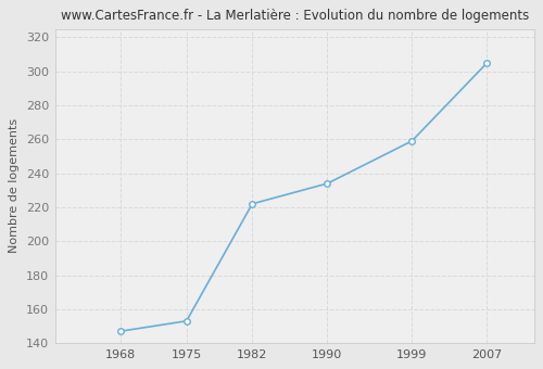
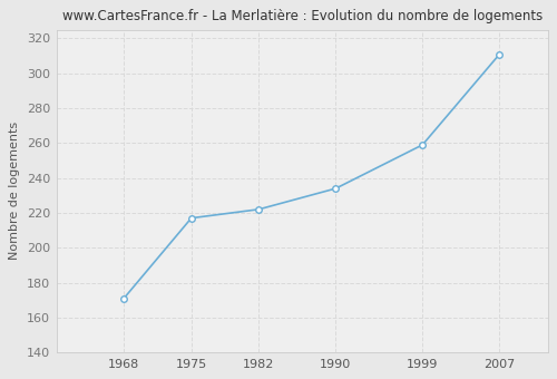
1968: 147 -> 171
1975: 153 -> 217
2007: 305 -> 311
